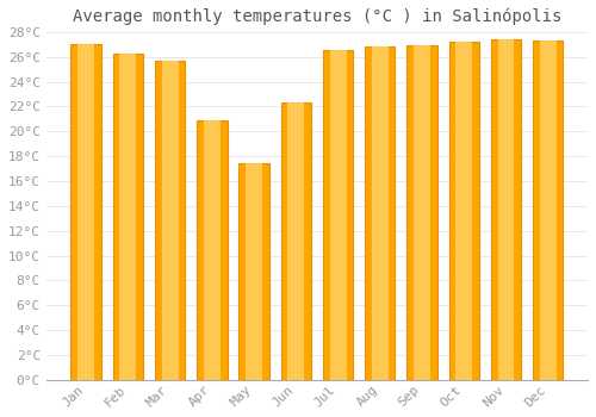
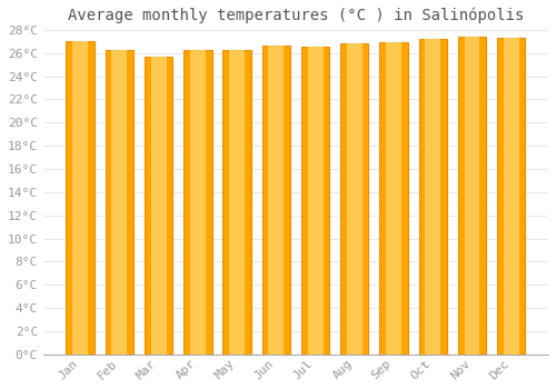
Apr: 20.9°C -> 26.3°C
May: 17.4°C -> 26.3°C
Jun: 22.3°C -> 26.6°C
